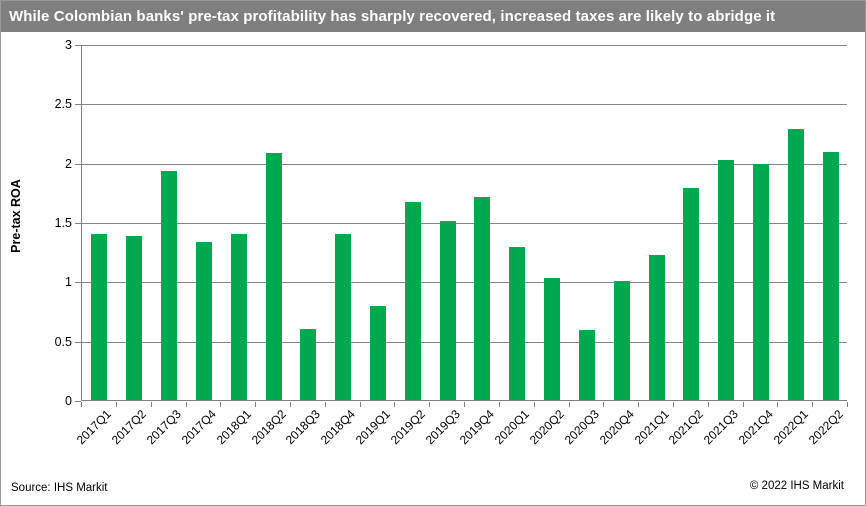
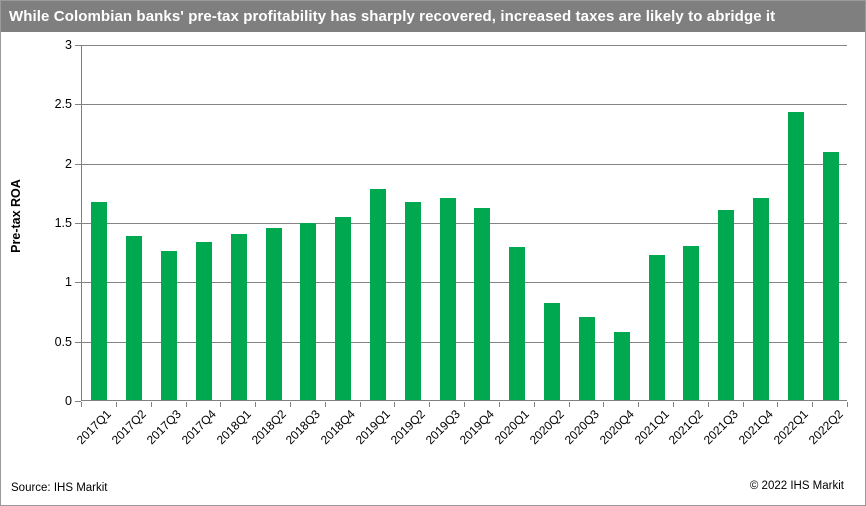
2017Q1: 1.40 -> 1.67
2017Q3: 1.93 -> 1.26
2018Q2: 2.08 -> 1.45
2018Q3: 0.60 -> 1.49
2018Q4: 1.40 -> 1.54
2019Q1: 0.79 -> 1.78
2019Q3: 1.51 -> 1.70
2019Q4: 1.71 -> 1.62
2020Q2: 1.03 -> 0.82
2020Q3: 0.59 -> 0.70
2020Q4: 1.00 -> 0.57
2021Q2: 1.79 -> 1.30
2021Q3: 2.02 -> 1.60
2021Q4: 1.99 -> 1.70
2022Q1: 2.28 -> 2.43
